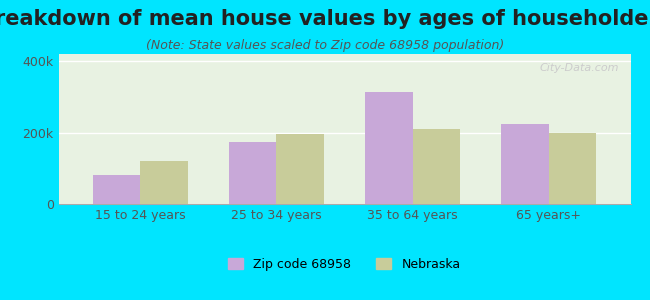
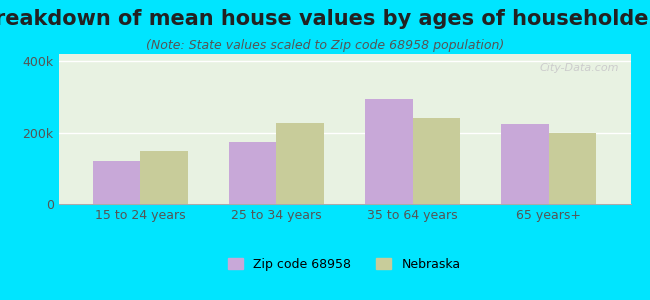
Zip code 68958/15 to 24 years: 80k -> 120k
Nebraska/15 to 24 years: 120k -> 148k
Nebraska/25 to 34 years: 195k -> 228k
Zip code 68958/35 to 64 years: 315k -> 295k
Nebraska/35 to 64 years: 210k -> 242k
